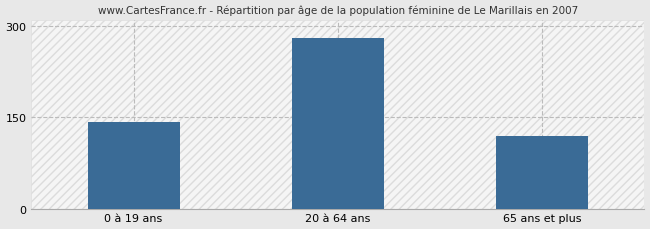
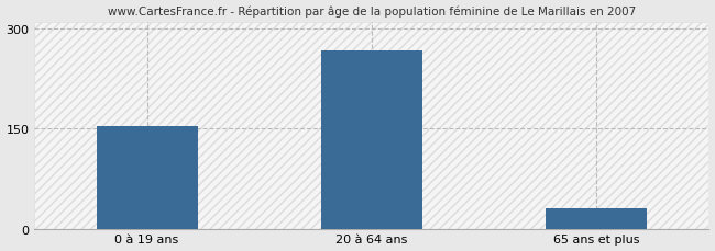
0 à 19 ans: 143 -> 154
20 à 64 ans: 281 -> 268
65 ans et plus: 120 -> 30
